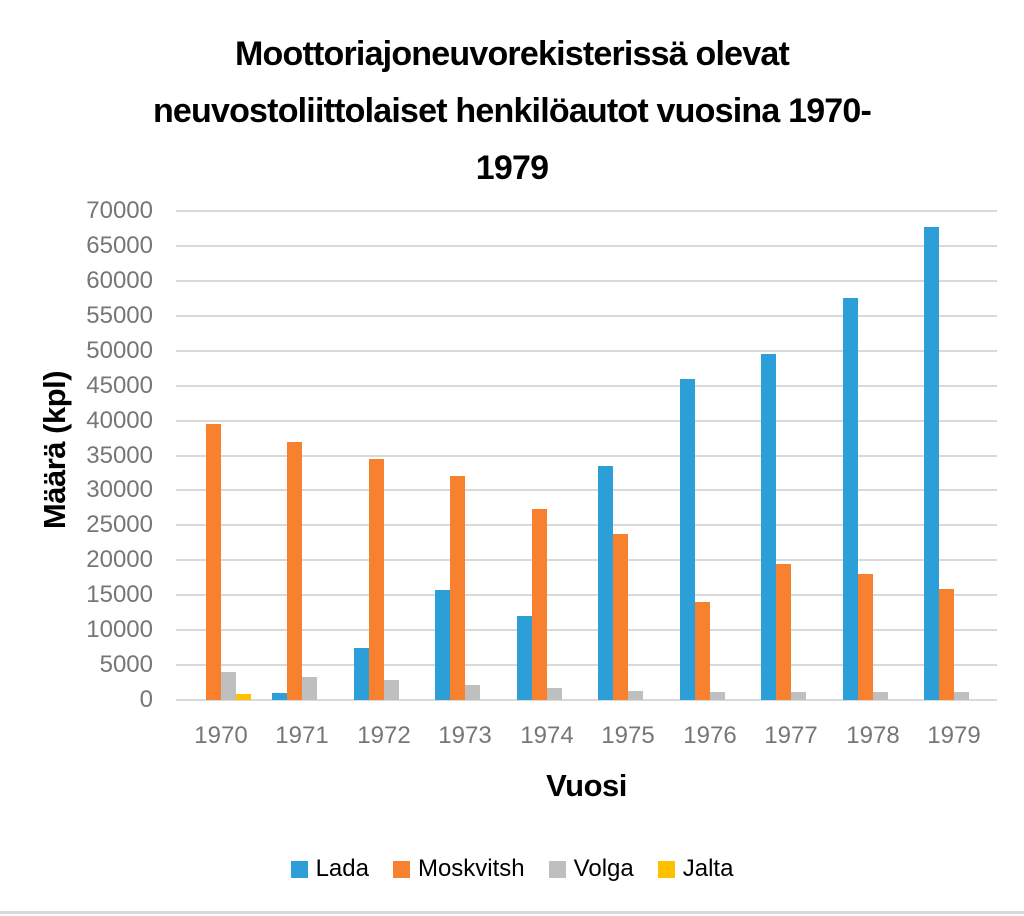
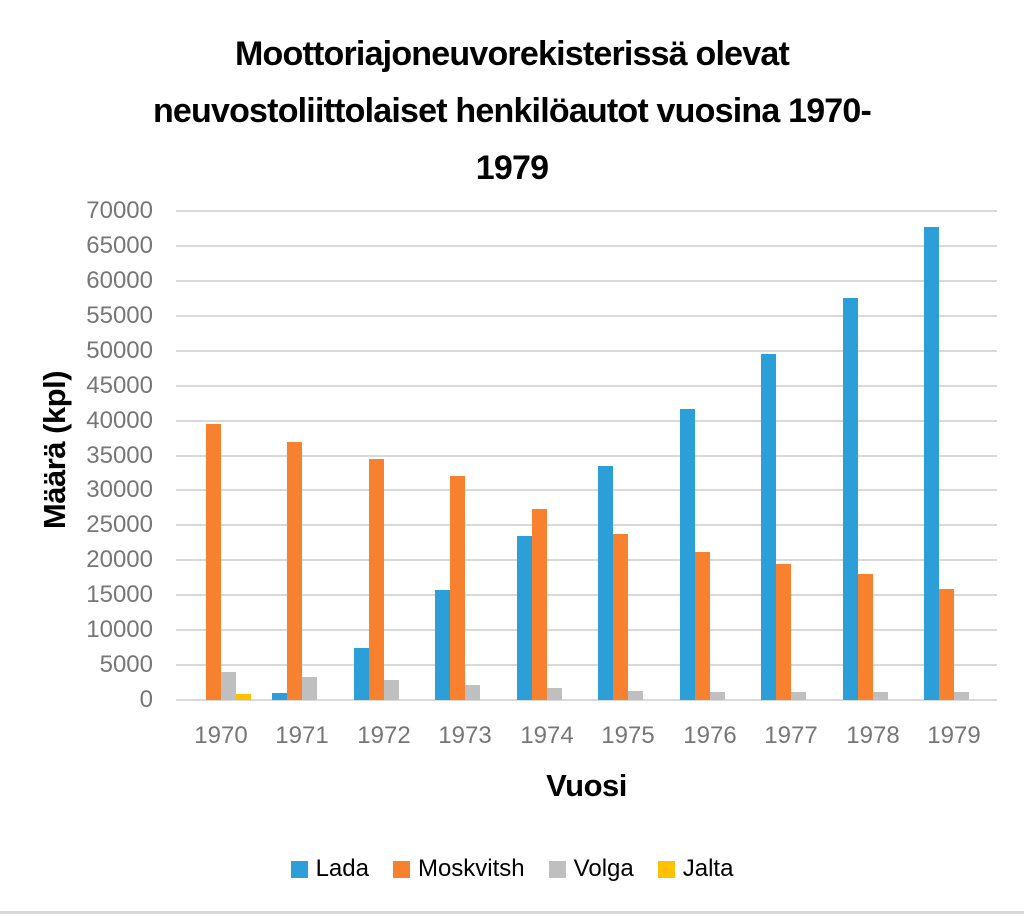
Lada/1974: 12000 -> 24000
Lada/1976: 46000 -> 42000
Moskvitsh/1976: 14000 -> 21000
